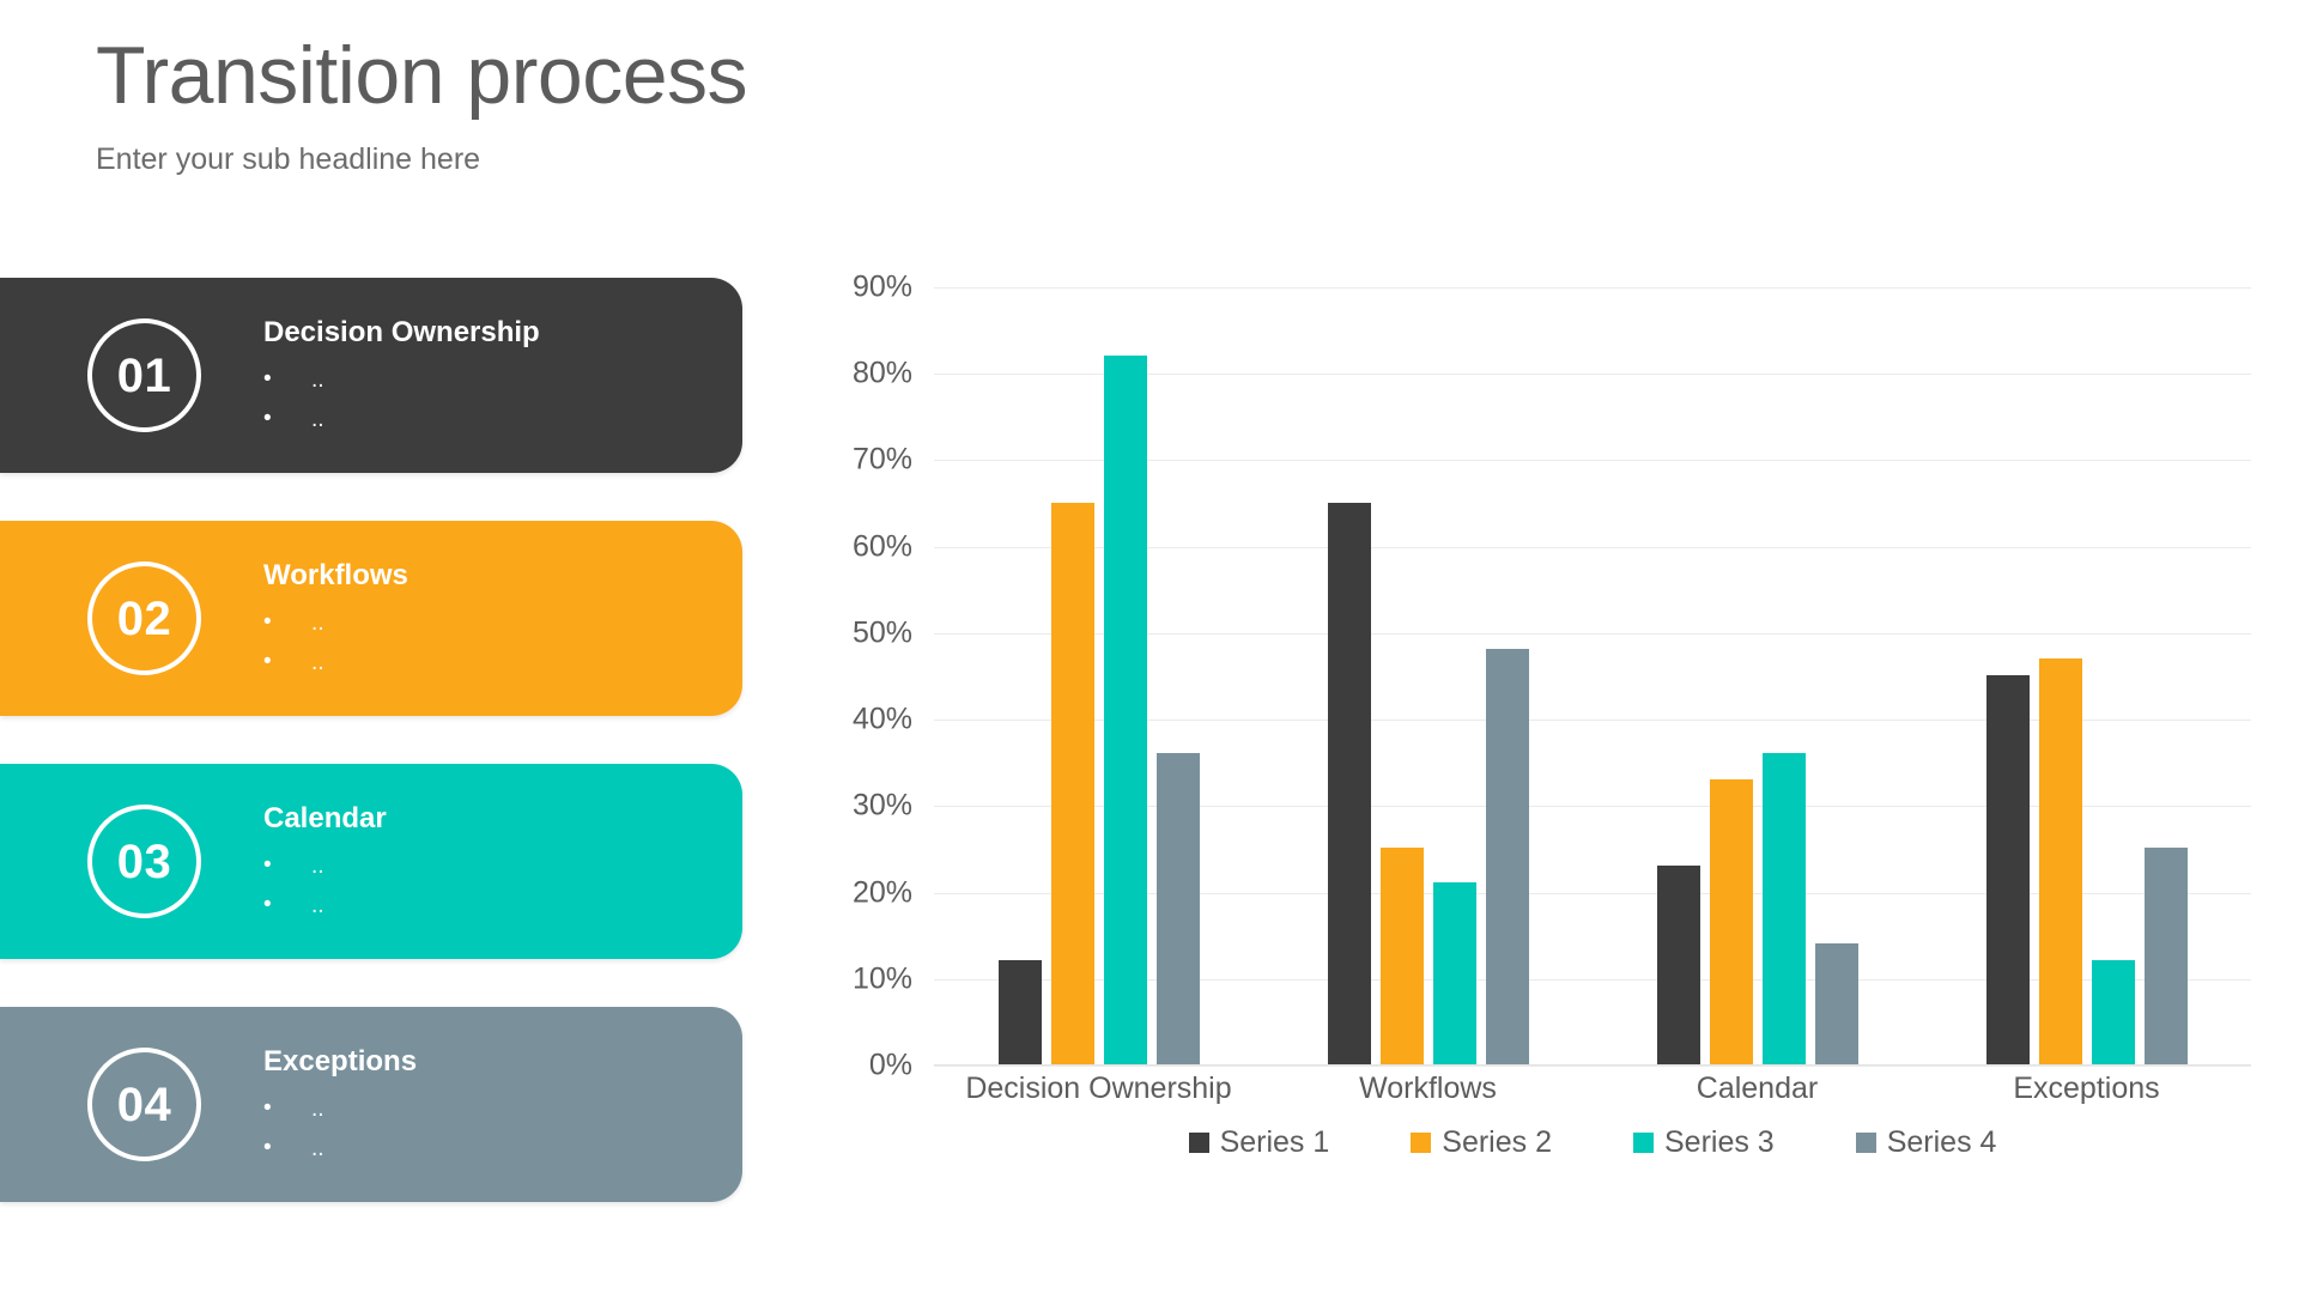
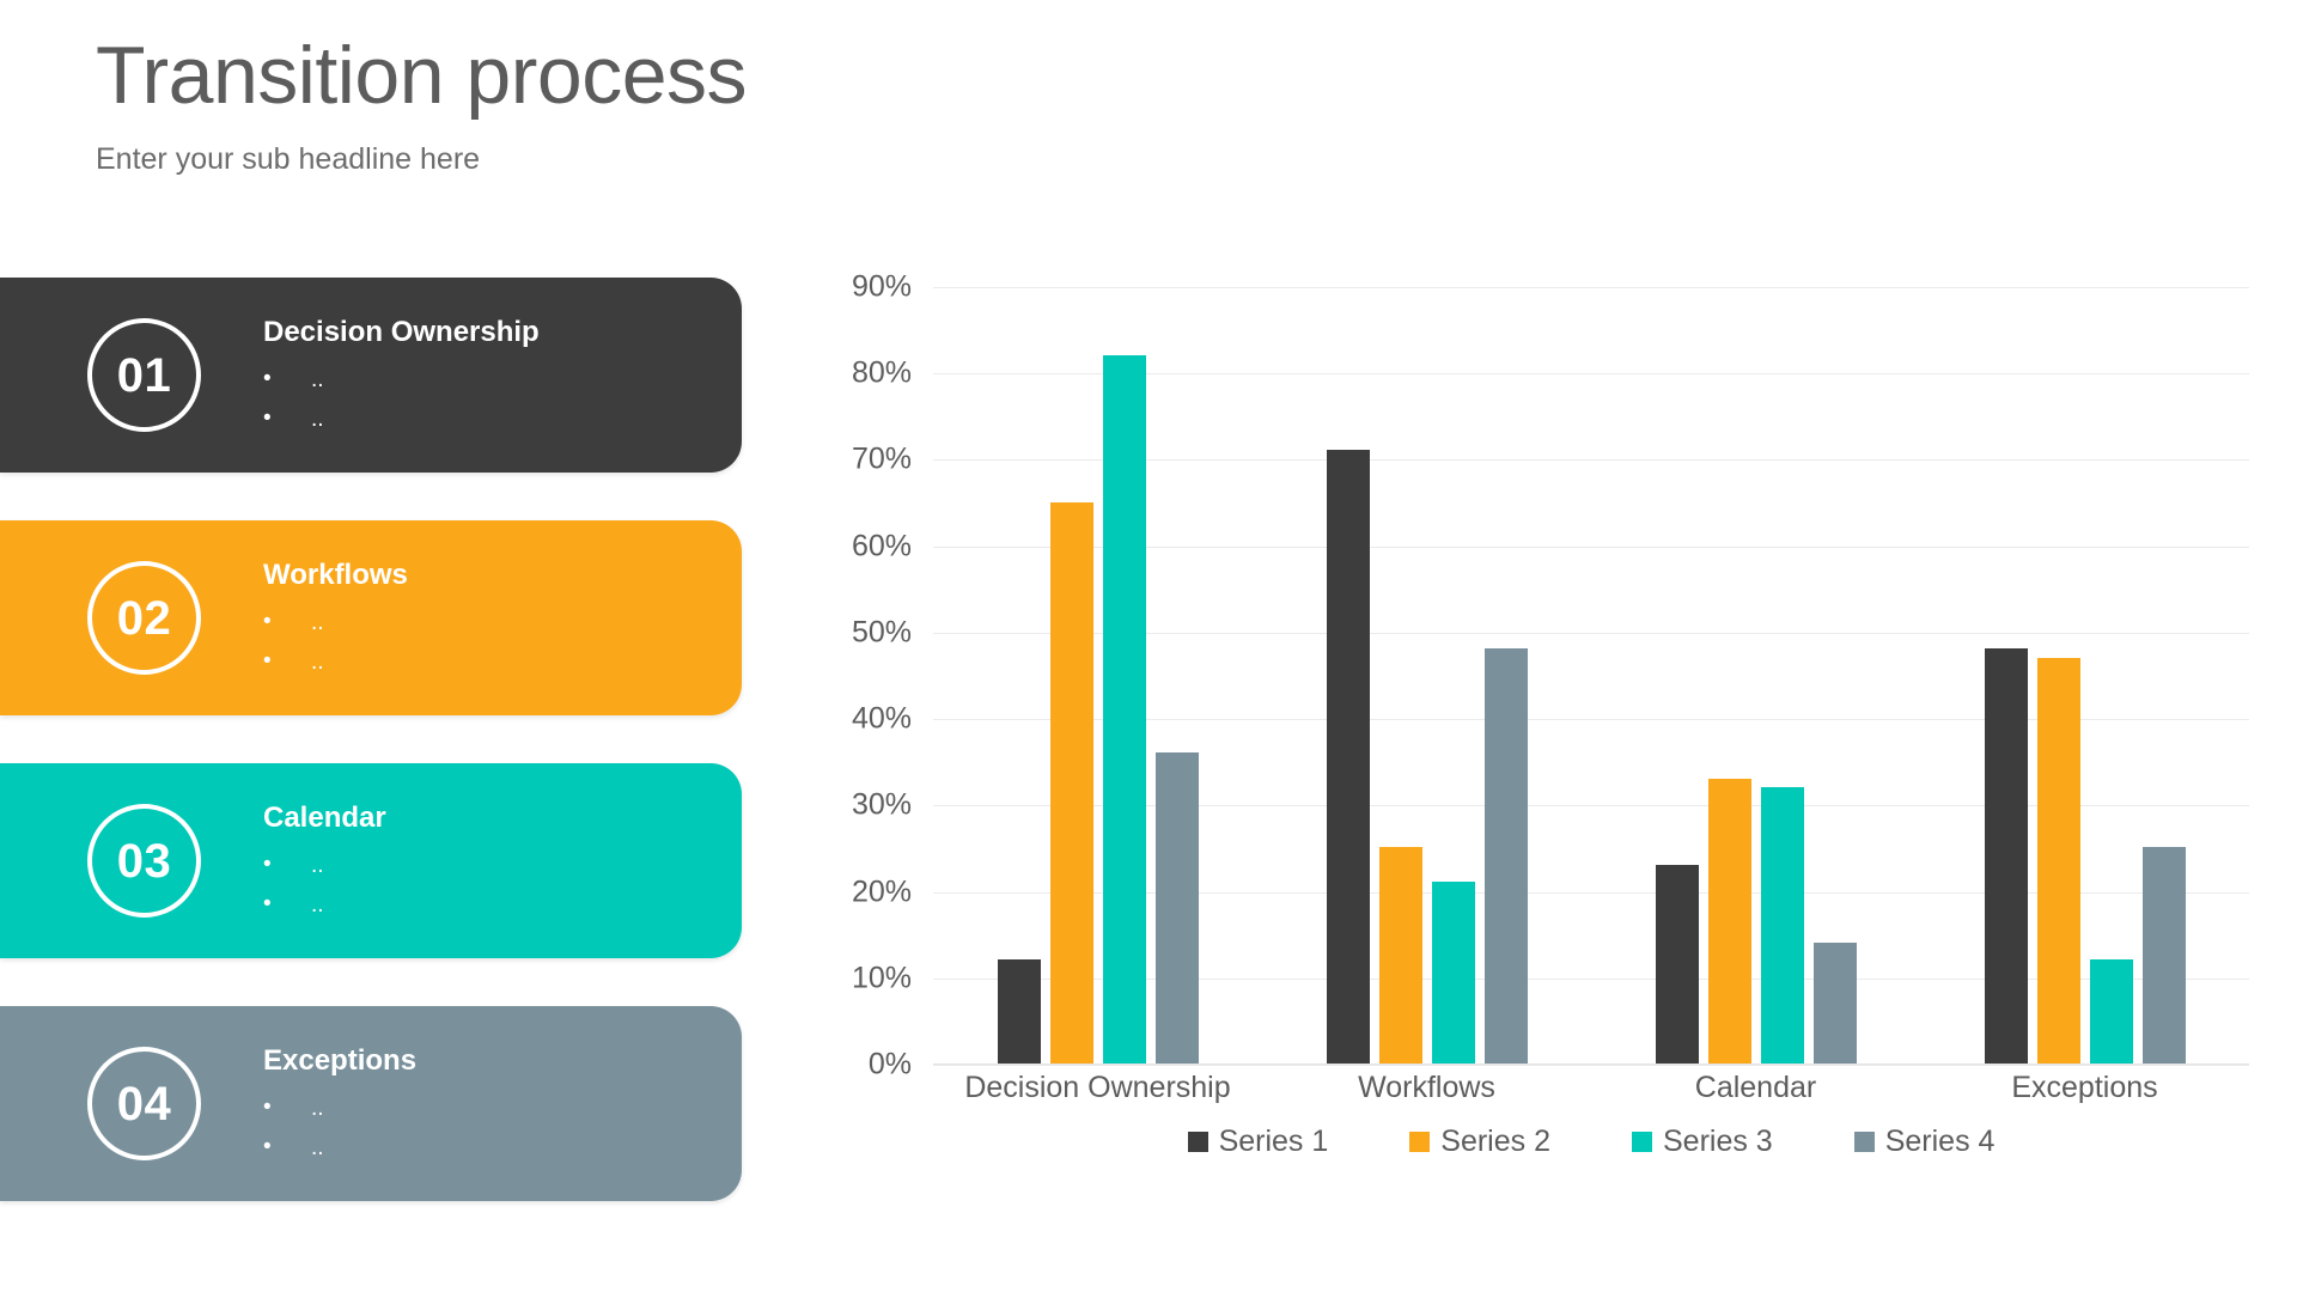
Series 1/Workflows: 65% -> 71%
Series 3/Calendar: 36% -> 32%
Series 1/Exceptions: 45% -> 48%
